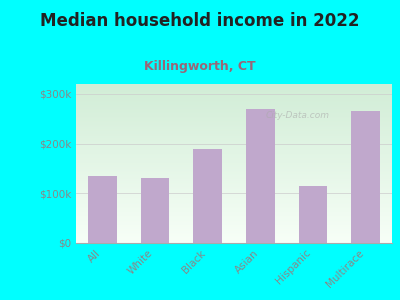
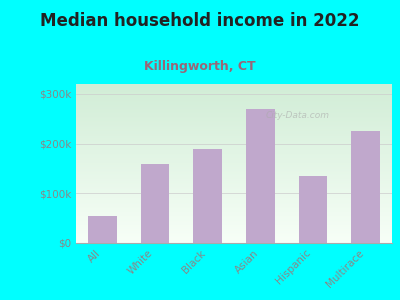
All: $135k -> $55k
White: $130k -> $160k
Hispanic: $115k -> $135k
Multirace: $265k -> $225k
